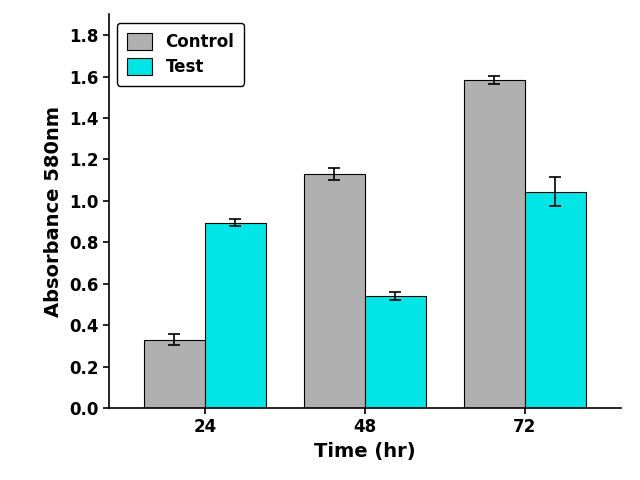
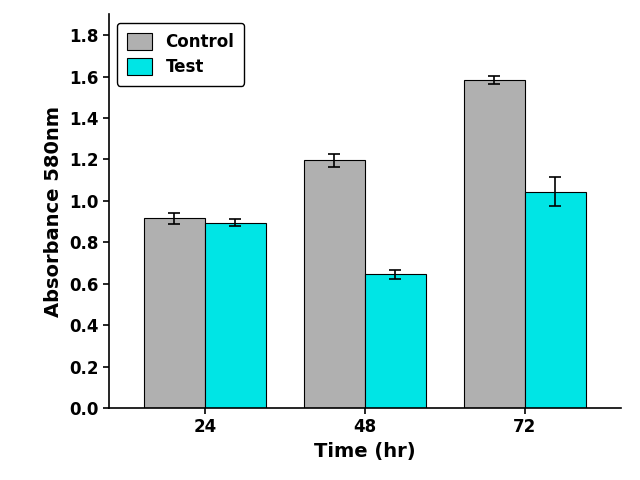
Control/24: 0.330 -> 0.915
Control/48: 1.130 -> 1.195
Test/48: 0.540 -> 0.645
